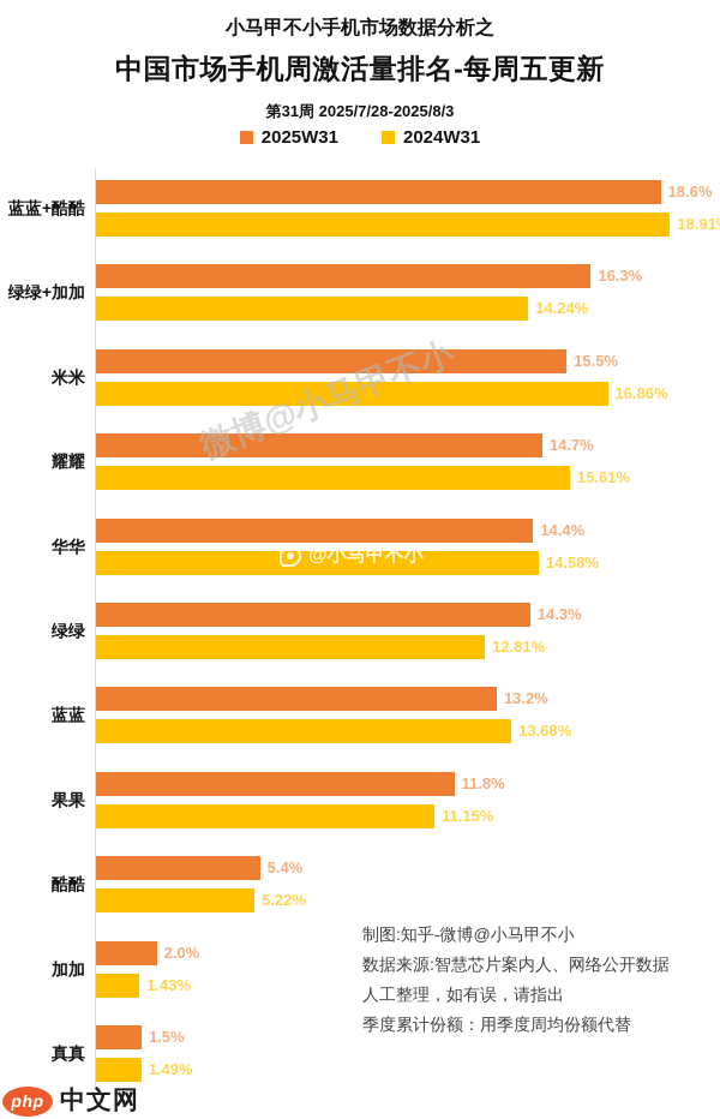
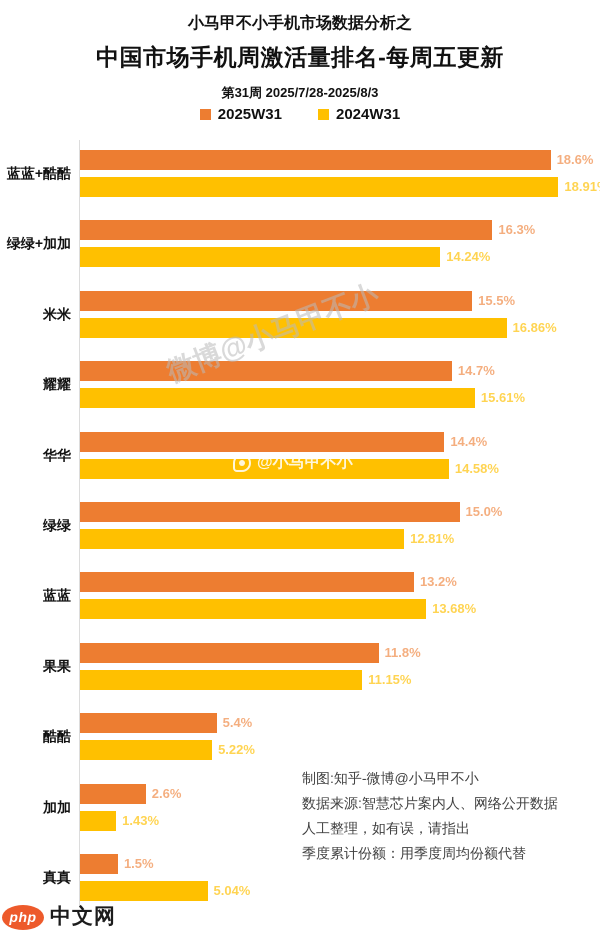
2025W31/绿绿: 14.3% -> 15.0%
2025W31/加加: 2.0% -> 2.6%
2024W31/真真: 1.49% -> 5.04%
